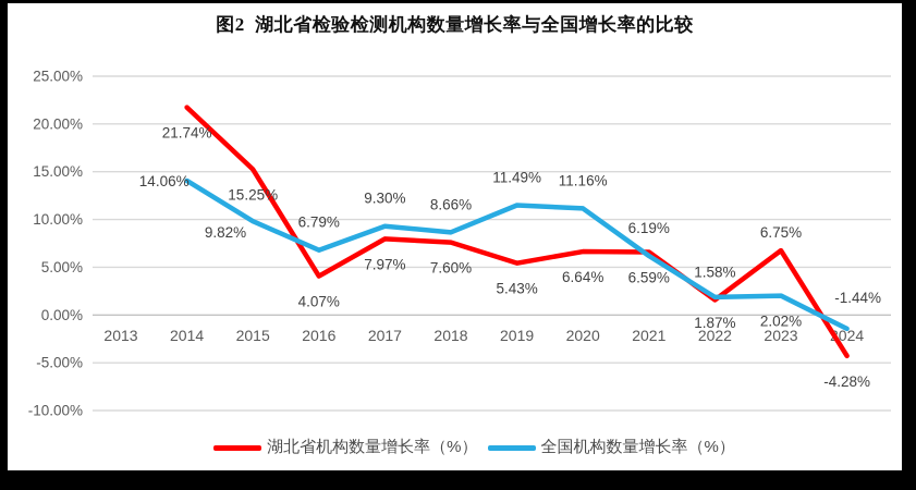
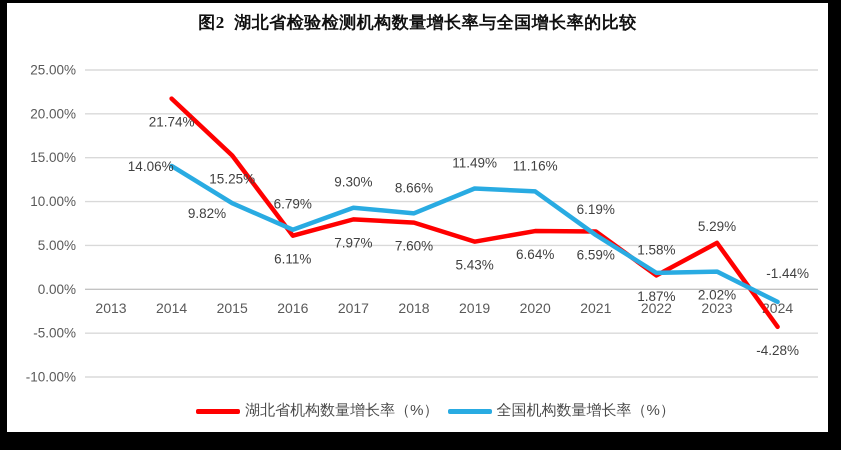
湖北省机构数量增长率（%）/2016: 4.07% -> 6.11%
湖北省机构数量增长率（%）/2023: 6.75% -> 5.29%
